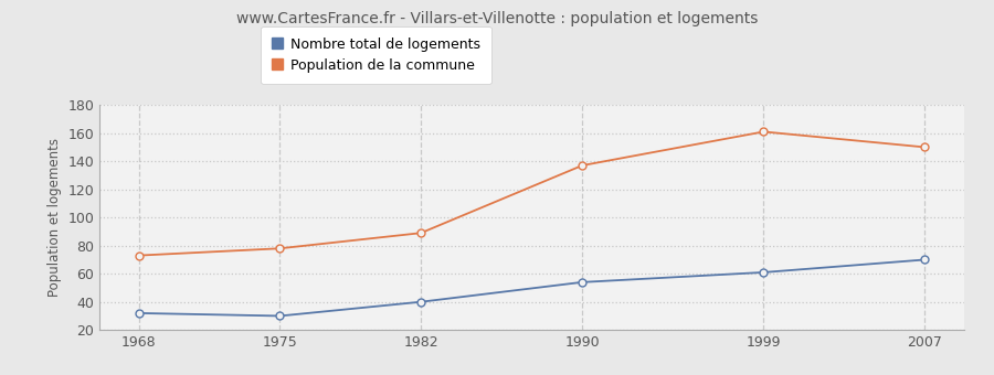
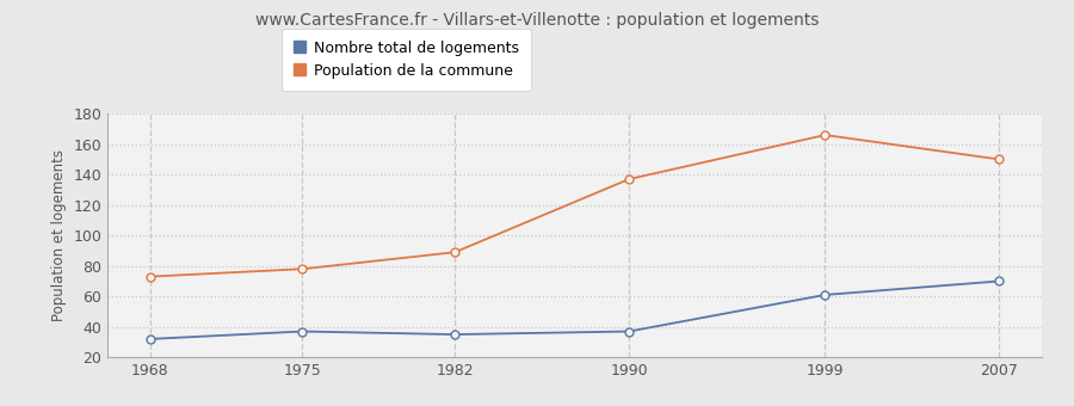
Nombre total de logements/1975: 30 -> 37
Nombre total de logements/1982: 40 -> 35
Nombre total de logements/1990: 54 -> 37
Population de la commune/1999: 161 -> 166
